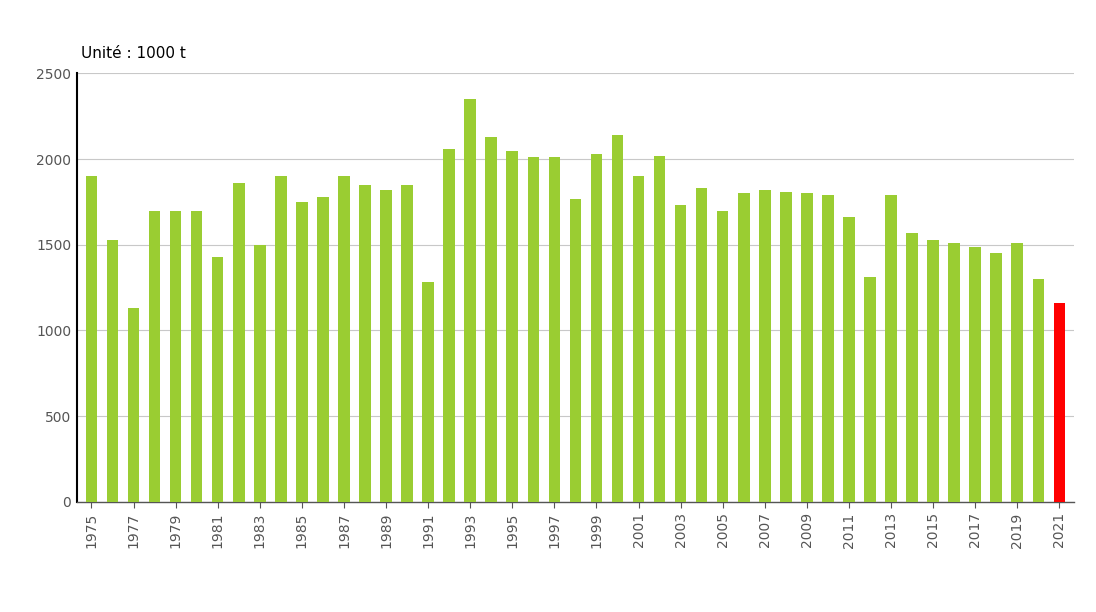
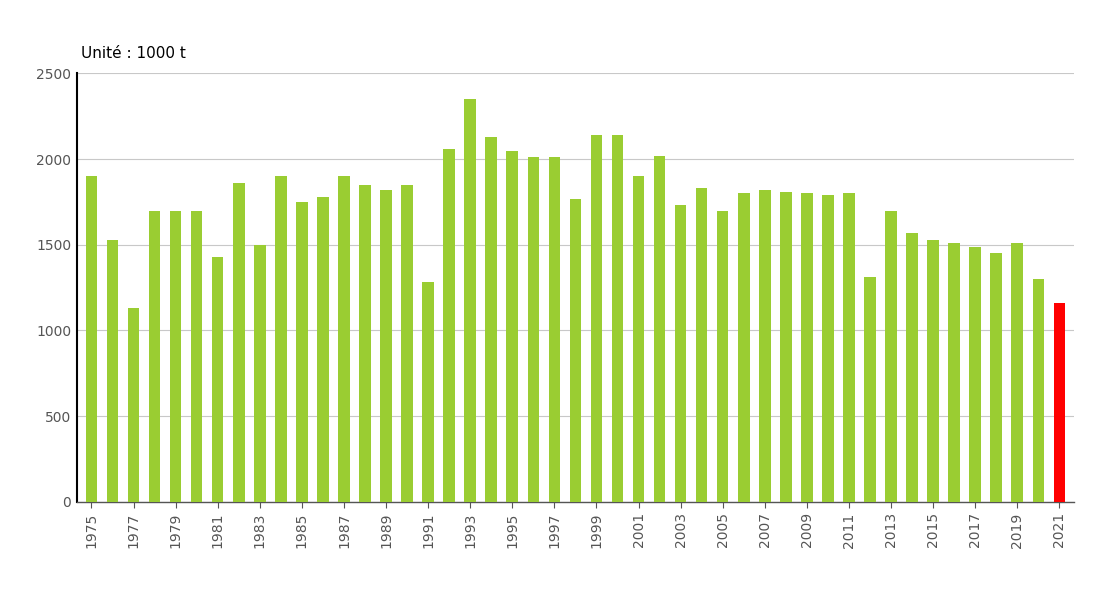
1999: 2030 -> 2140
2011: 1660 -> 1800
2013: 1790 -> 1700
